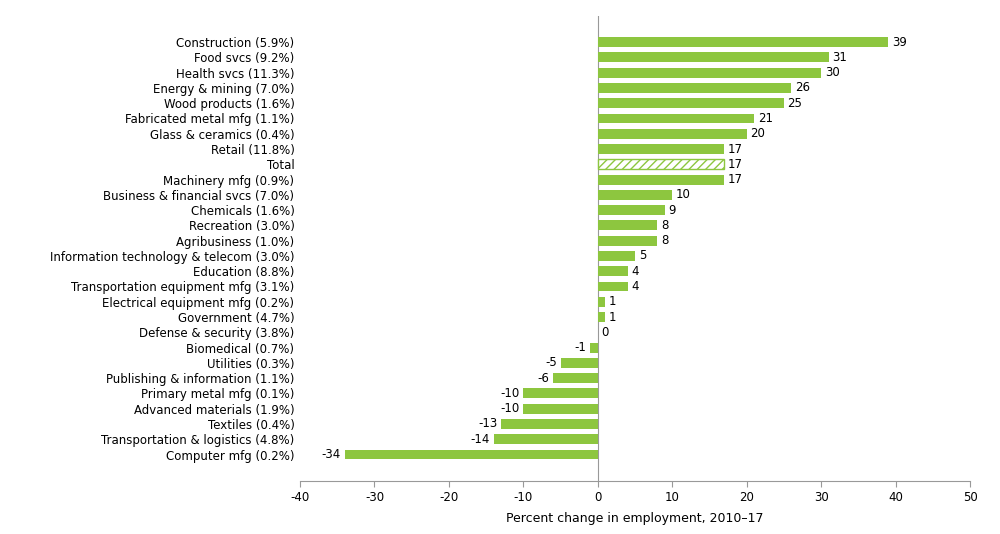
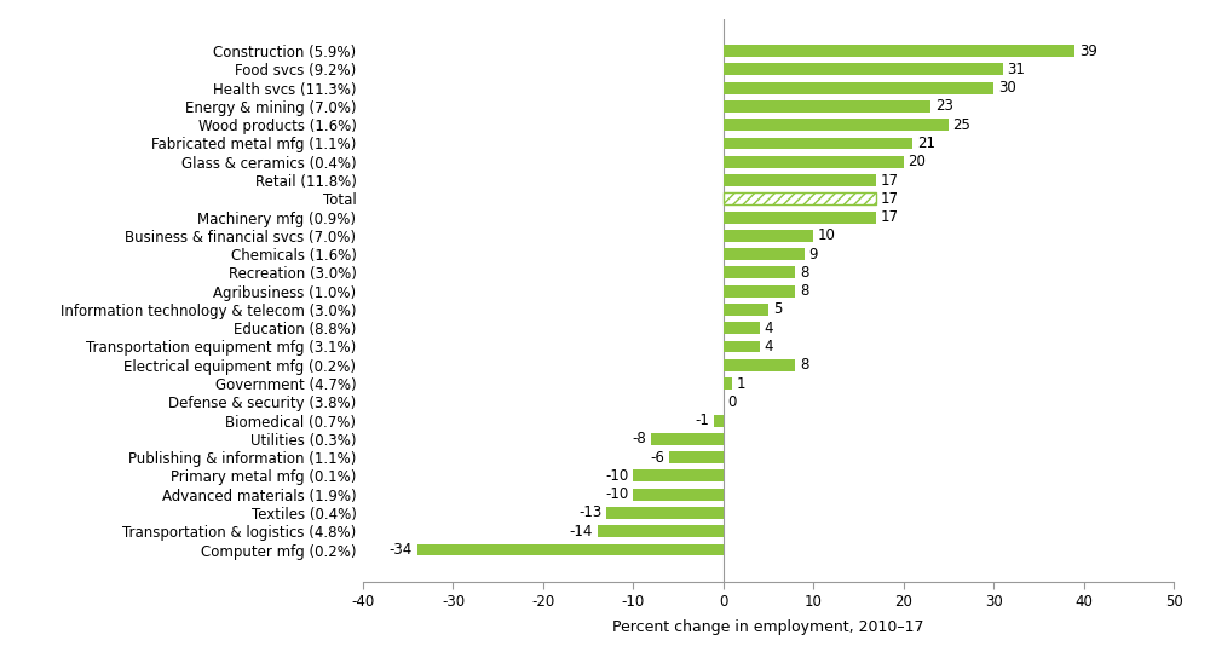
Energy & mining (7.0%): 26 -> 23
Electrical equipment mfg (0.2%): 1 -> 8
Utilities (0.3%): -5 -> -8
